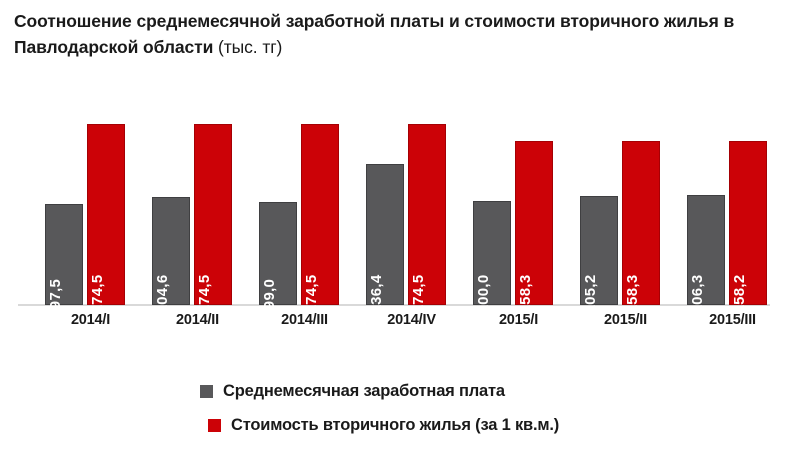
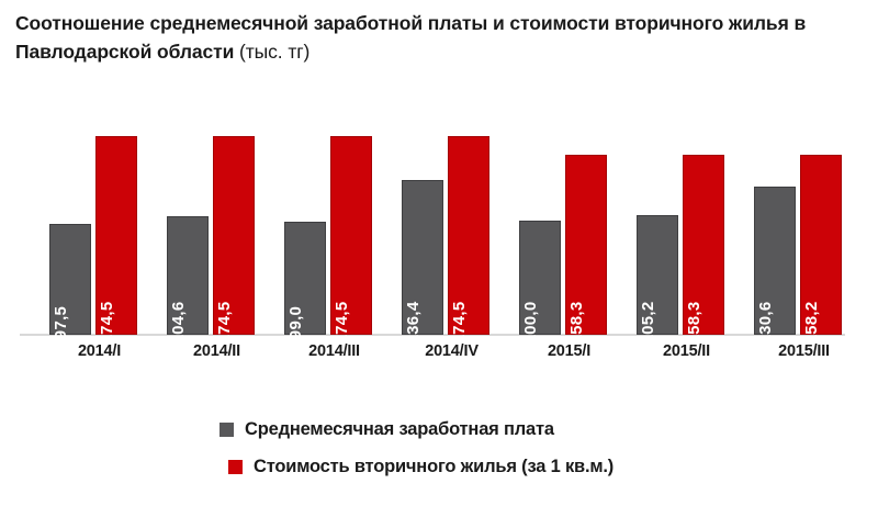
Среднемесячная заработная плата/2015/III: 106,3 -> 130,6
